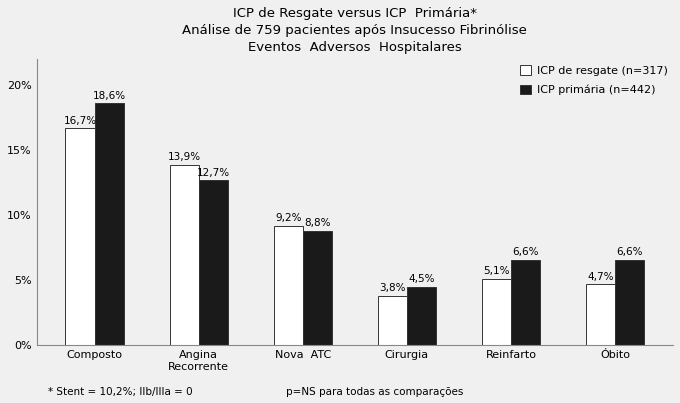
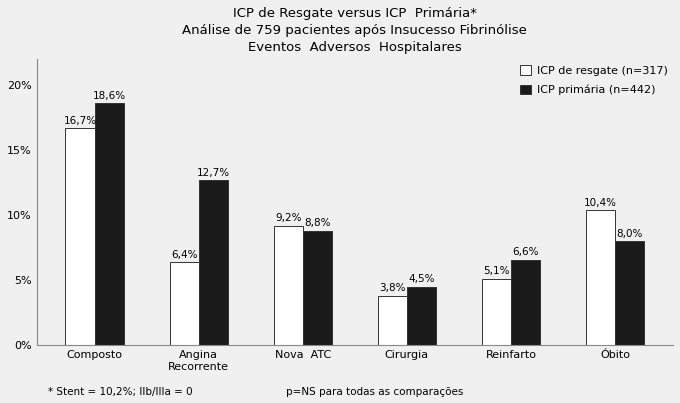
ICP de resgate (n=317)/Angina Recorrente: 13,9% -> 6,4%
ICP de resgate (n=317)/Óbito: 4,7% -> 10,4%
ICP primária (n=442)/Óbito: 6,6% -> 8,0%
